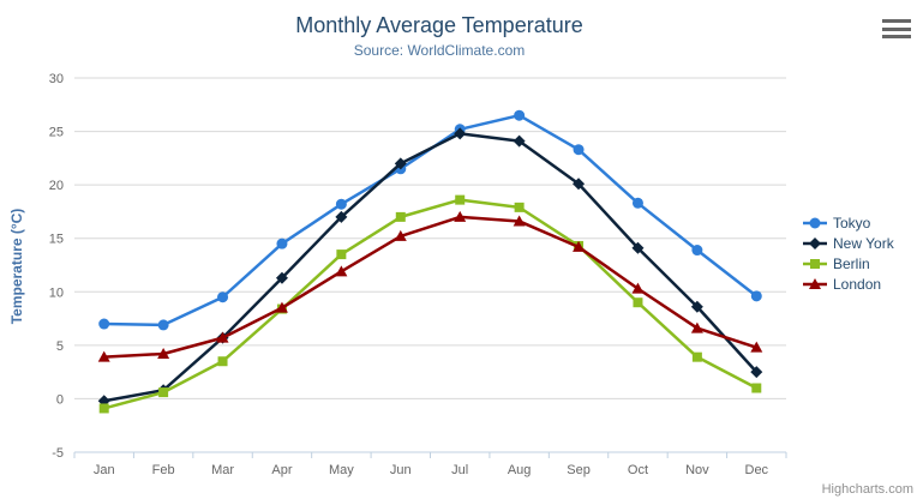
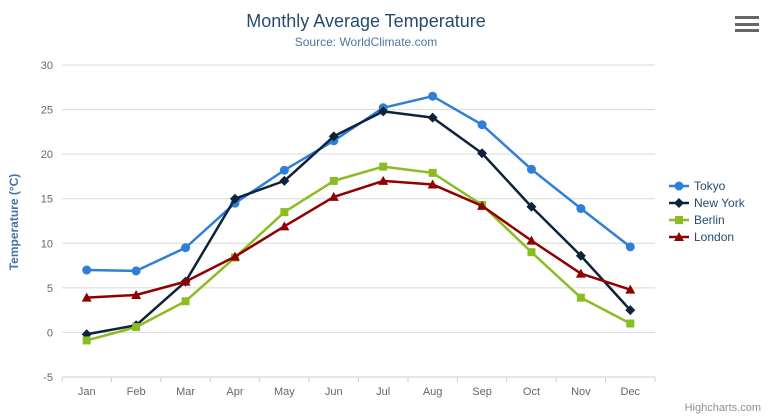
New York/Apr: 11 -> 15
